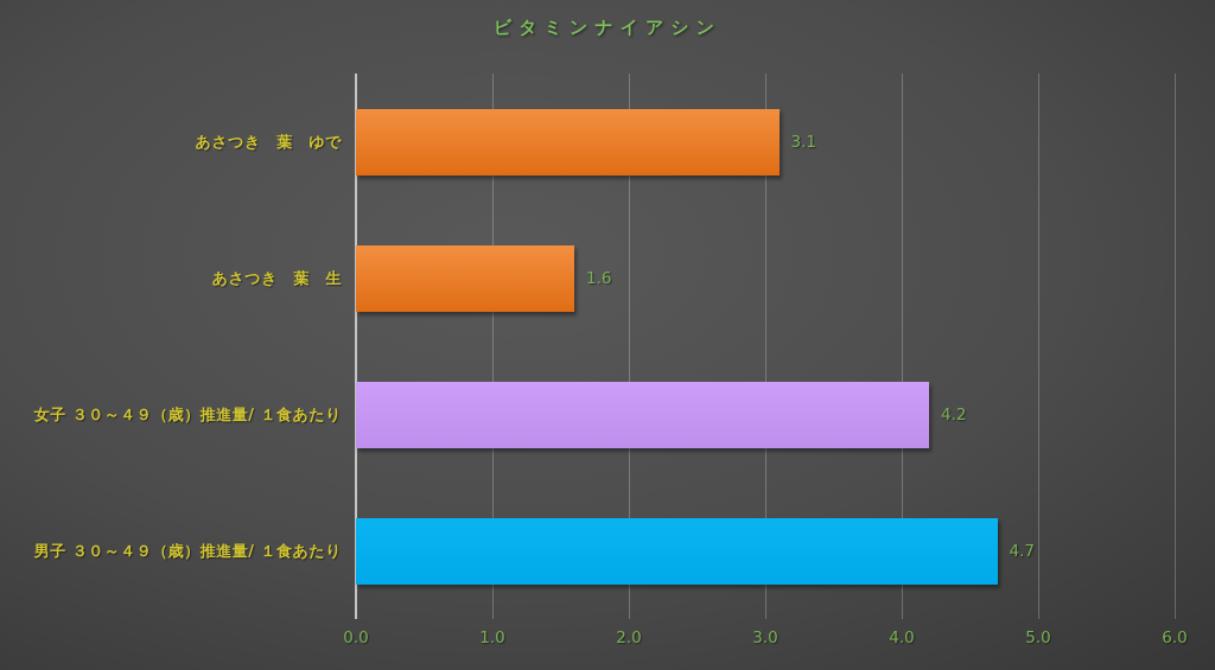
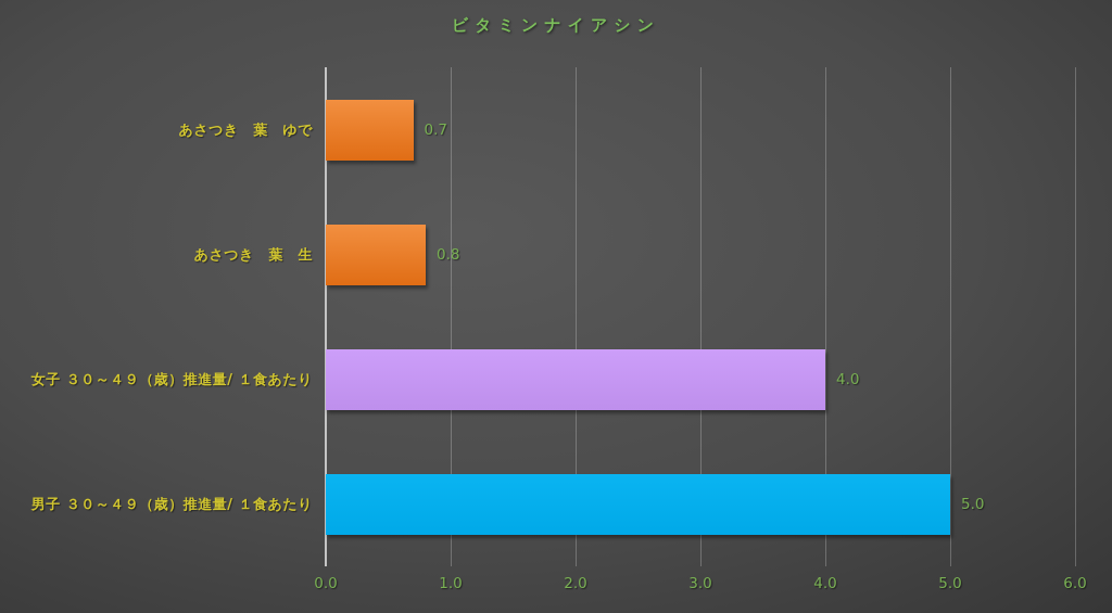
あさつき 葉 ゆで: 3.1 -> 0.7
あさつき 葉 生: 1.6 -> 0.8
女子 ３０～４９（歳）推進量/ １食あたり: 4.2 -> 4.0
男子 ３０～４９（歳）推進量/ １食あたり: 4.7 -> 5.0
